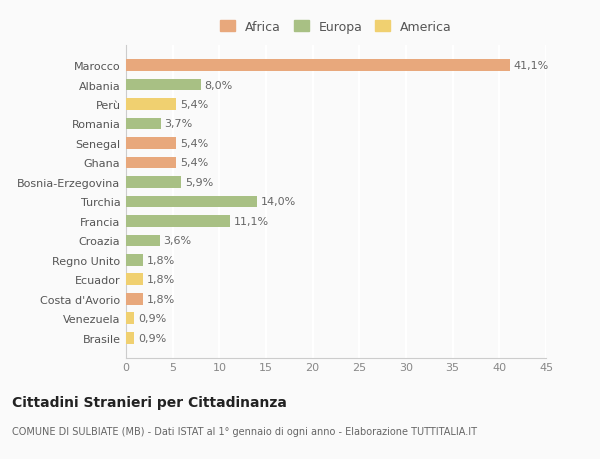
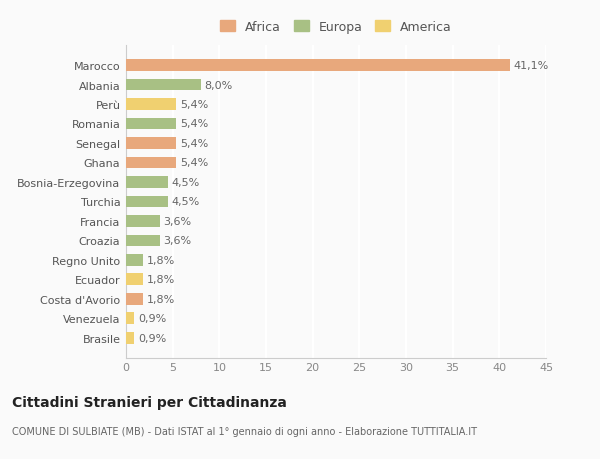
Romania: 3,7% -> 5,4%
Bosnia-Erzegovina: 5,9% -> 4,5%
Turchia: 14,0% -> 4,5%
Francia: 11,1% -> 3,6%
